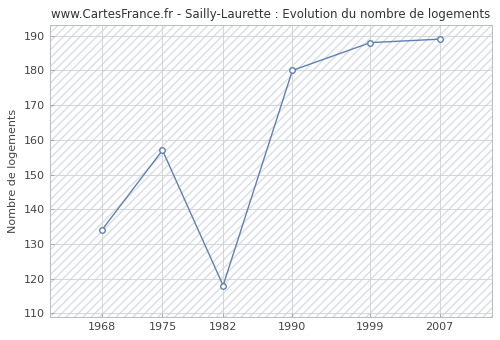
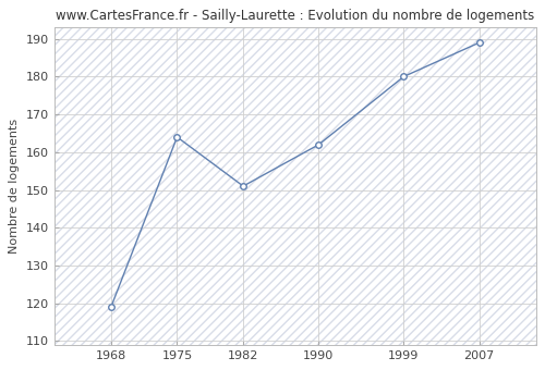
1968: 134 -> 119
1975: 157 -> 164
1982: 118 -> 151
1990: 180 -> 162
1999: 188 -> 180
